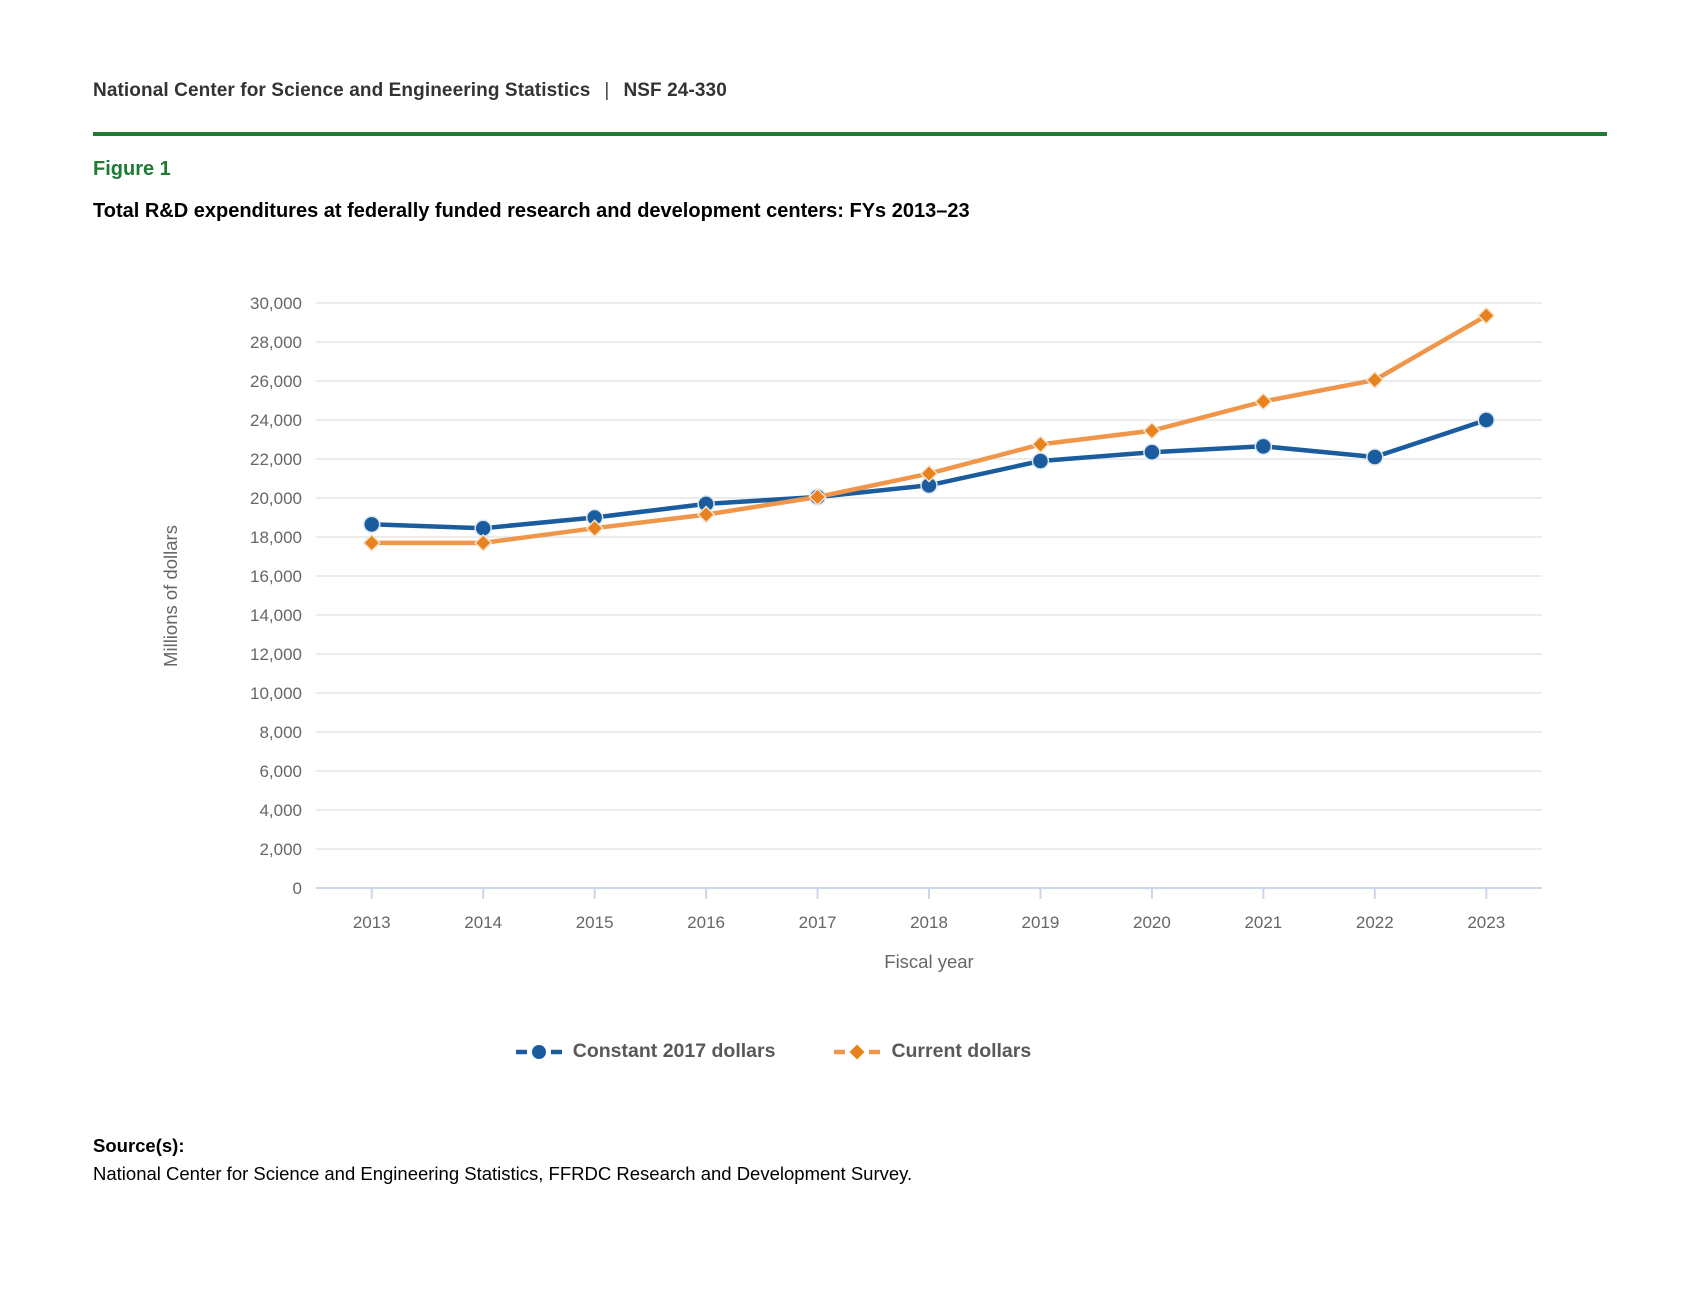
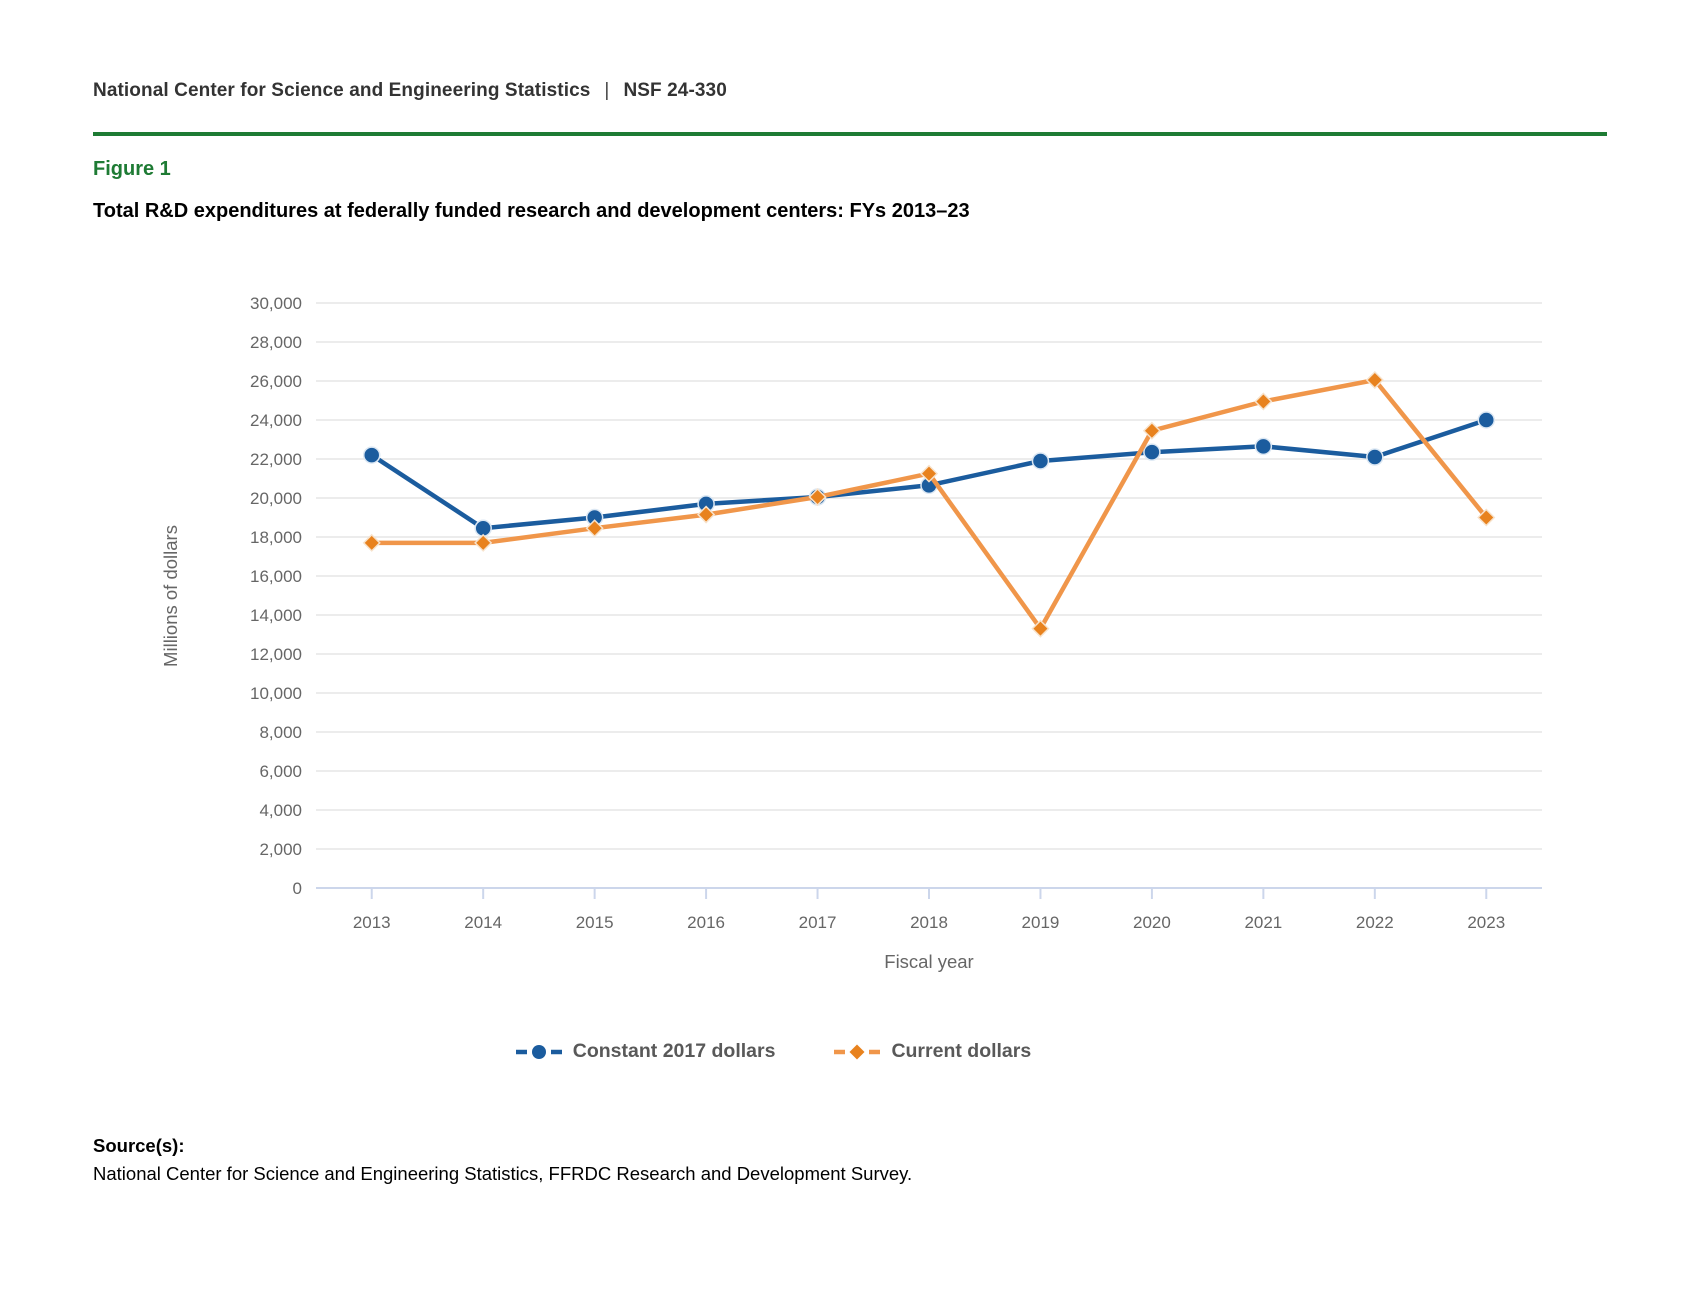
Constant 2017 dollars/2013: 18600 -> 22200
Current dollars/2019: 22800 -> 13300
Current dollars/2023: 29400 -> 19000
